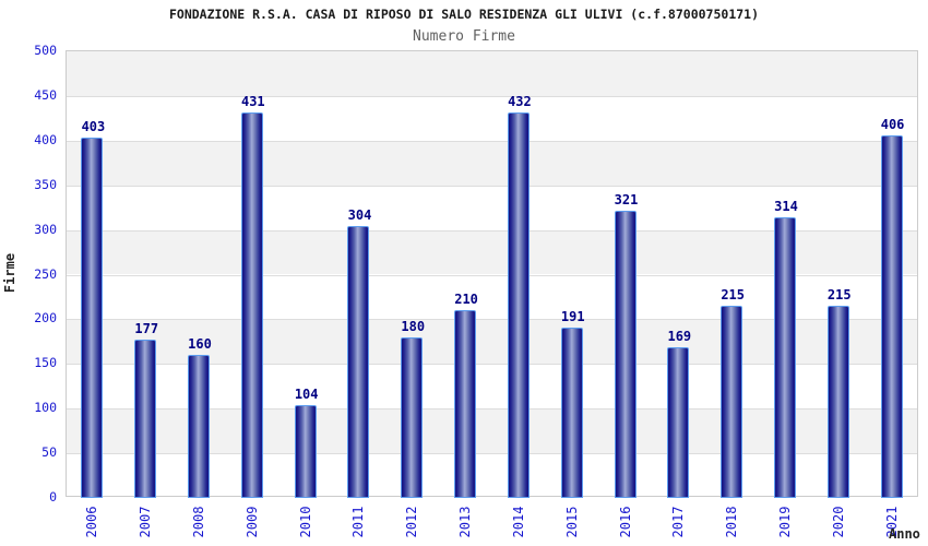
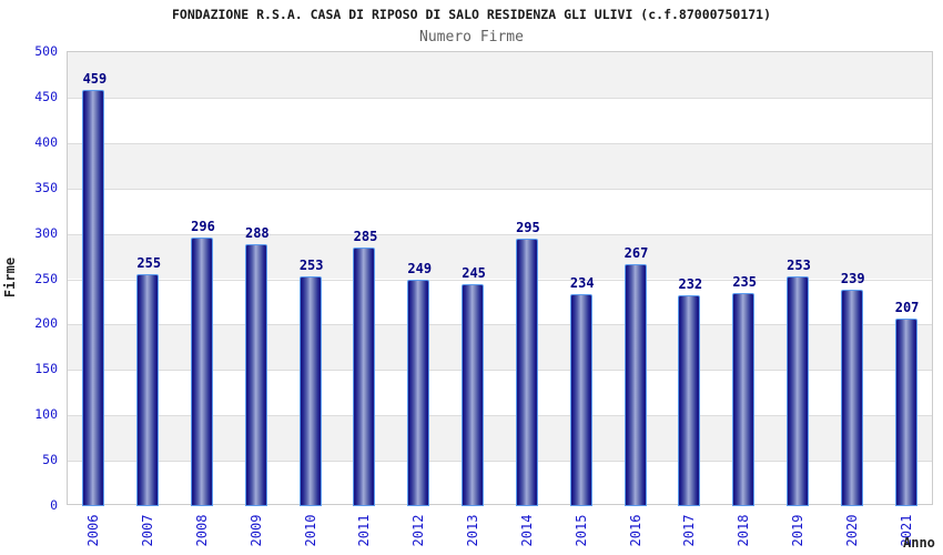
2006: 403 -> 459
2007: 177 -> 255
2008: 160 -> 296
2009: 431 -> 288
2010: 104 -> 253
2011: 304 -> 285
2012: 180 -> 249
2013: 210 -> 245
2014: 432 -> 295
2015: 191 -> 234
2016: 321 -> 267
2017: 169 -> 232
2018: 215 -> 235
2019: 314 -> 253
2020: 215 -> 239
2021: 406 -> 207
